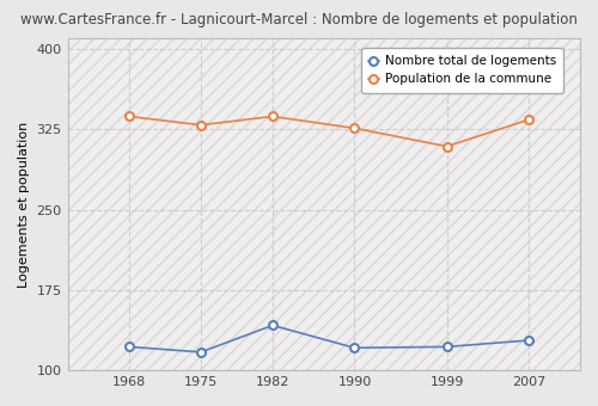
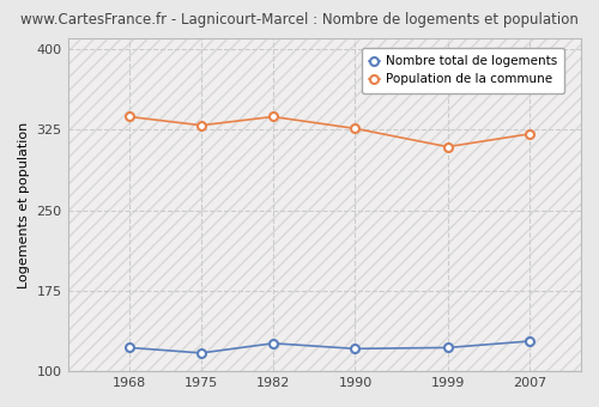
Nombre total de logements/1982: 142 -> 126
Population de la commune/2007: 334 -> 321
